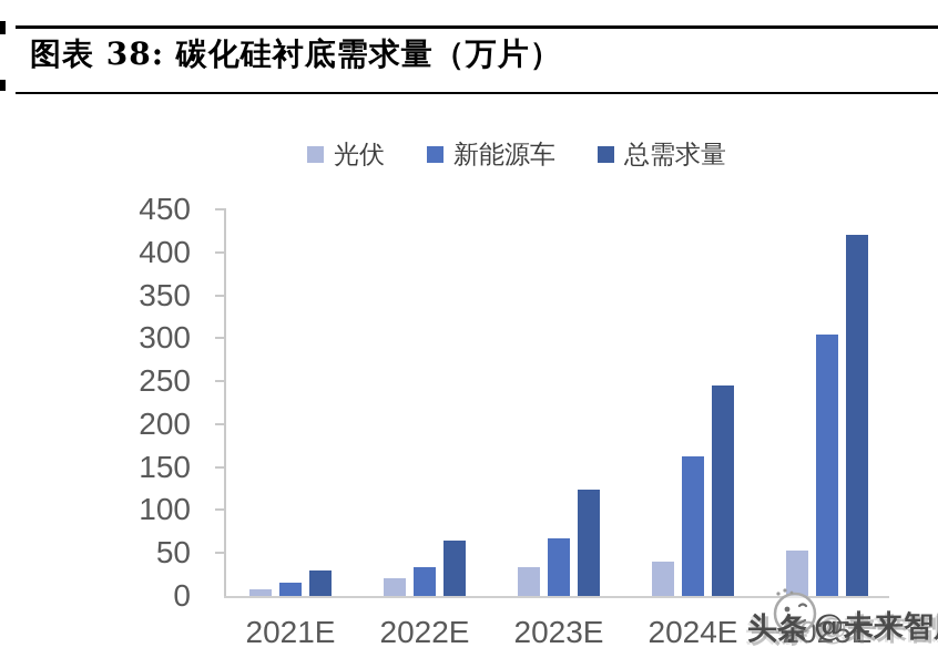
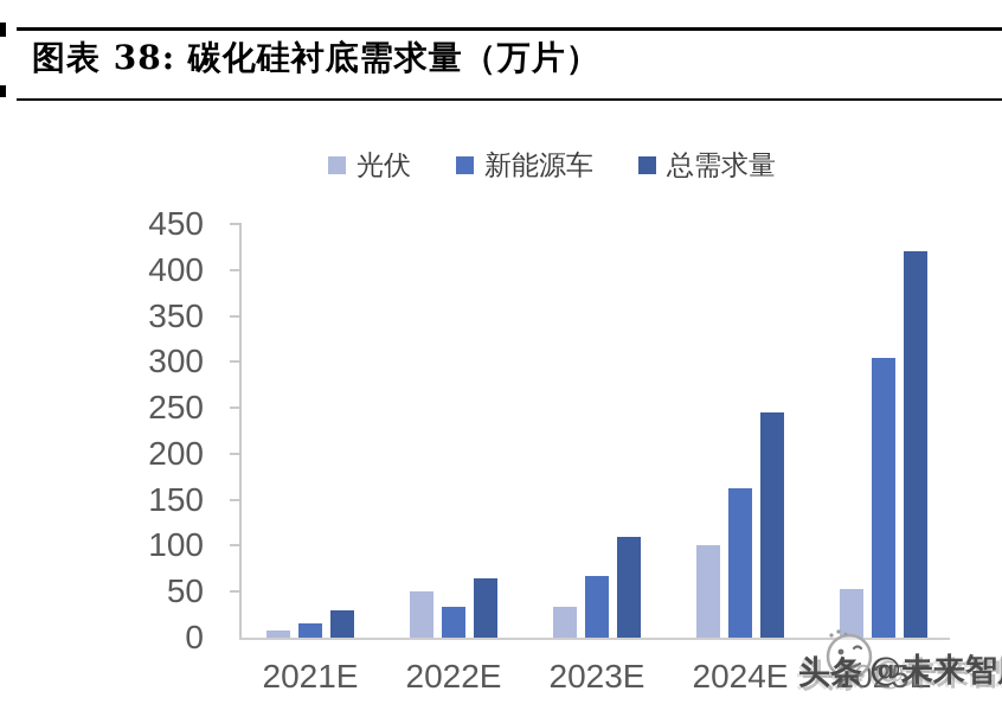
光伏/2022E: 20 -> 50
总需求量/2023E: 120 -> 110
光伏/2024E: 40 -> 100
